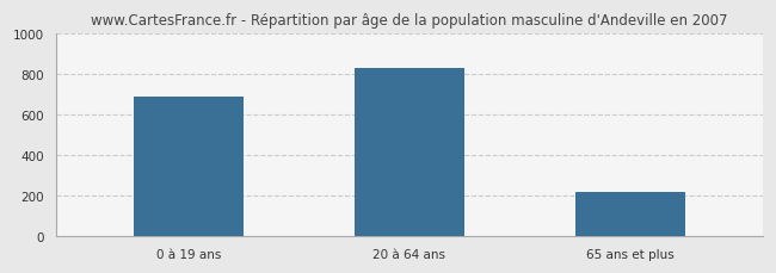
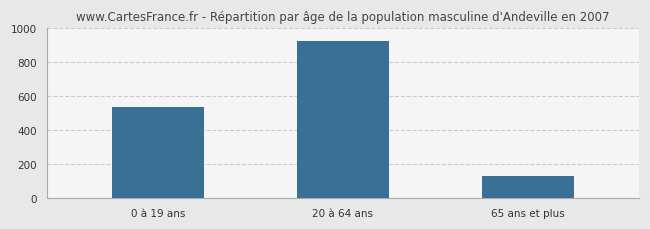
0 à 19 ans: 690 -> 540
20 à 64 ans: 830 -> 920
65 ans et plus: 220 -> 130
